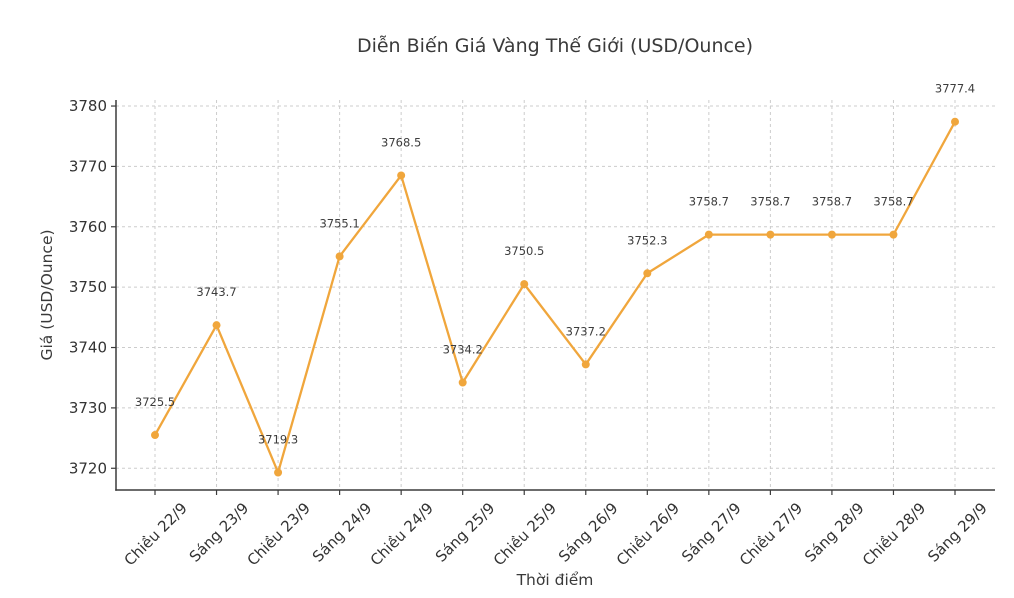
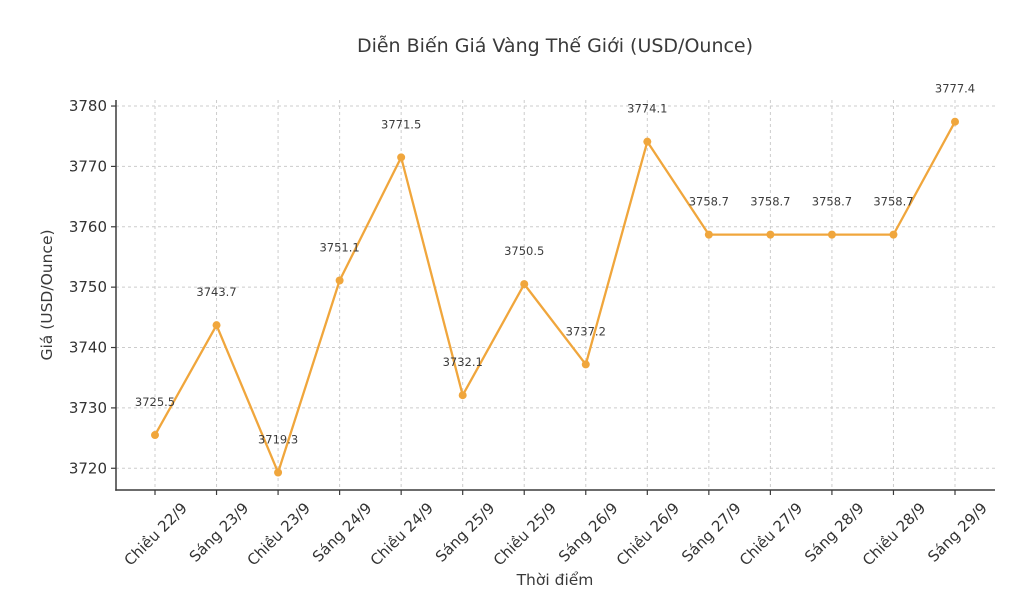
Sáng 24/9: 3755.1 -> 3751.1
Chiều 24/9: 3768.5 -> 3771.5
Sáng 25/9: 3734.2 -> 3732.1
Chiều 26/9: 3752.3 -> 3774.1
